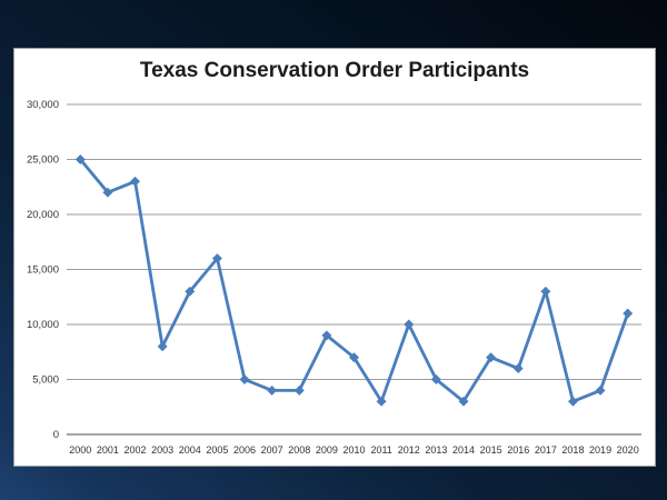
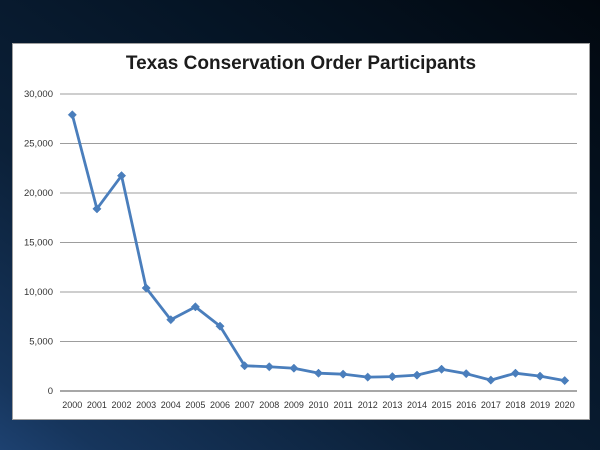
2000: 25000 -> 28000
2001: 22000 -> 18000
2002: 23000 -> 22000
2003: 8000 -> 10000
2004: 13000 -> 7000
2005: 16000 -> 8000
2006: 5000 -> 7000
2007: 4000 -> 3000
2008: 4000 -> 2000
2009: 9000 -> 2000
2010: 7000 -> 2000
2011: 3000 -> 2000
2012: 10000 -> 1000
2013: 5000 -> 1000
2014: 3000 -> 2000
2015: 7000 -> 2000
2016: 6000 -> 2000
2017: 13000 -> 1000
2018: 3000 -> 2000
2019: 4000 -> 2000
2020: 11000 -> 1000
